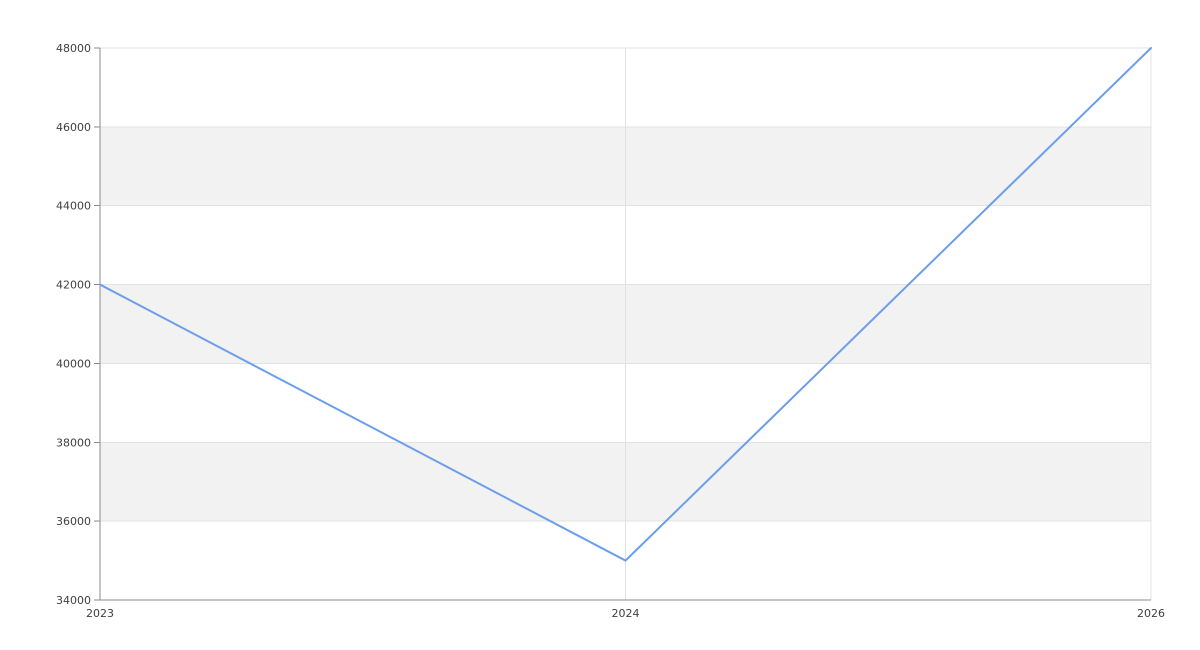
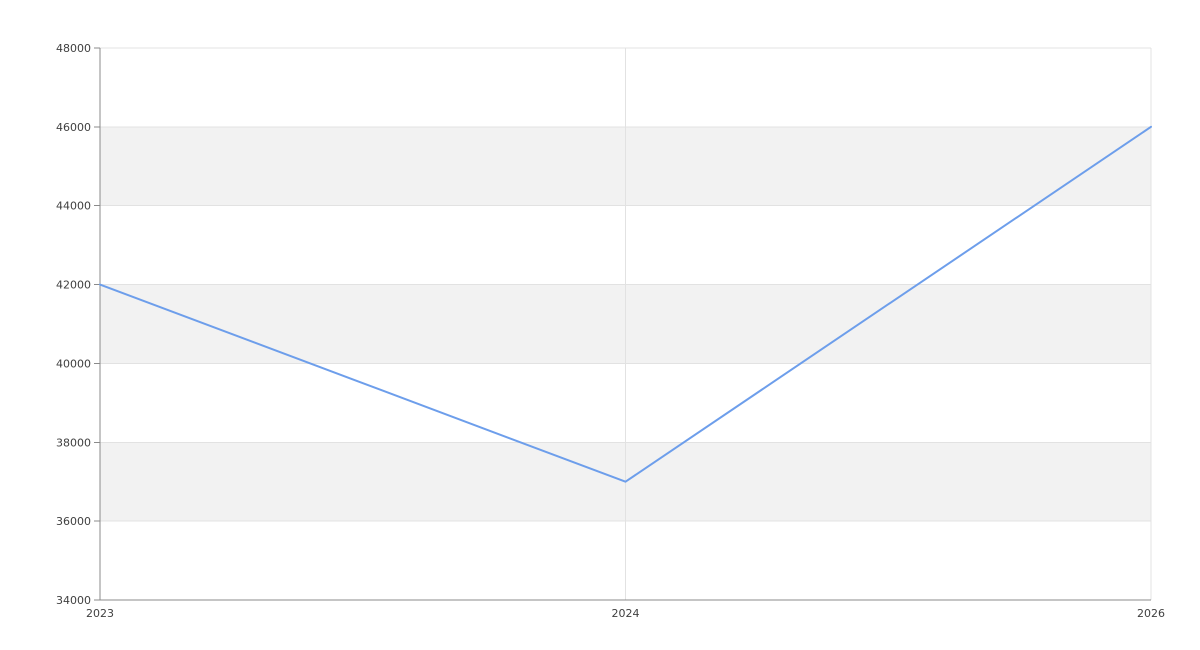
2024: 35000 -> 37000
2026: 48000 -> 46000
